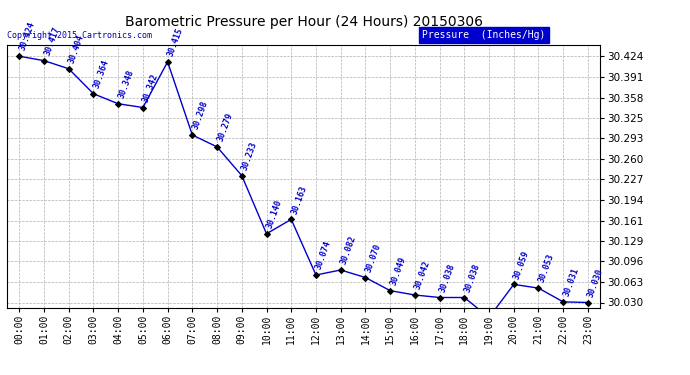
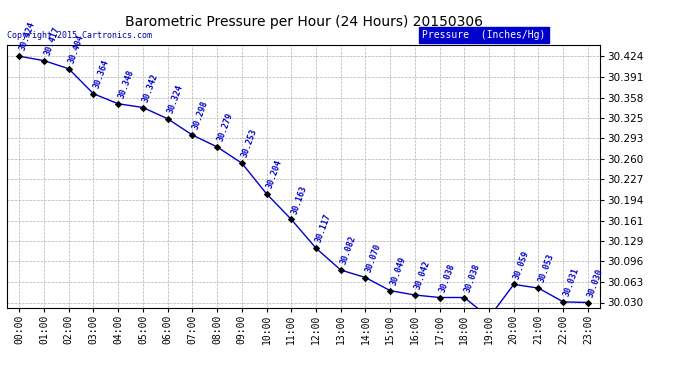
06:00: 30.415 -> 30.324
09:00: 30.233 -> 30.253
10:00: 30.140 -> 30.204
12:00: 30.074 -> 30.117
